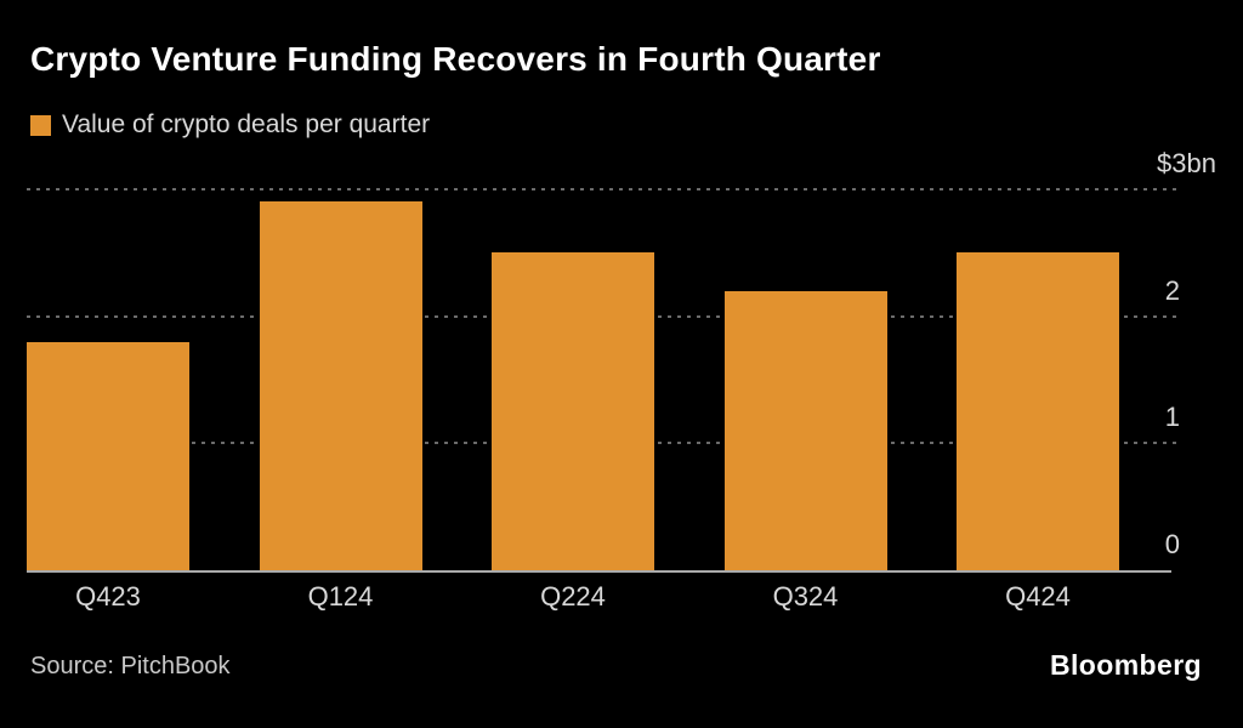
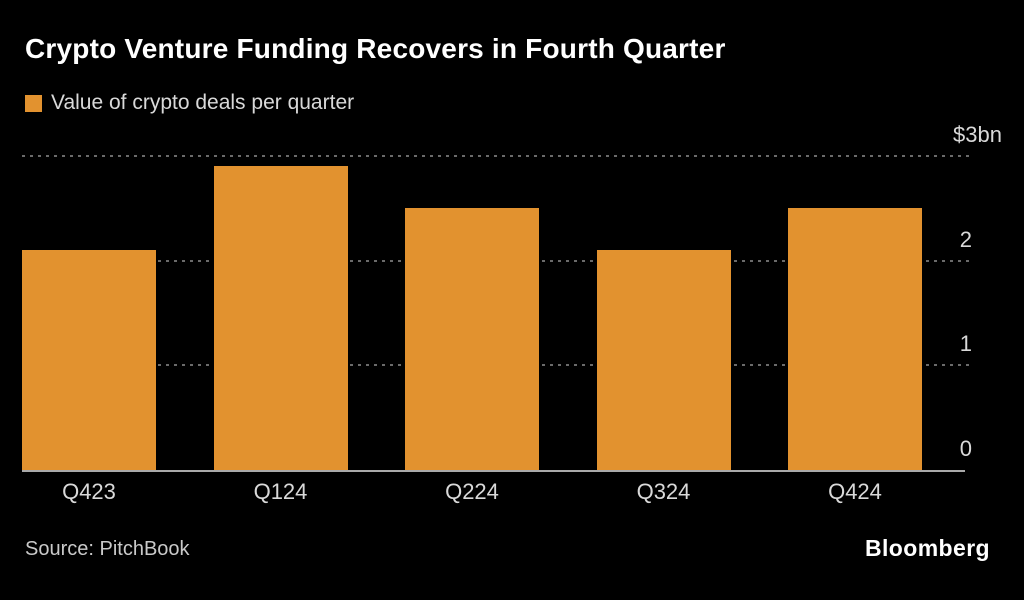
Q423: 1.8 -> 2.1
Q324: 2.2 -> 2.1
